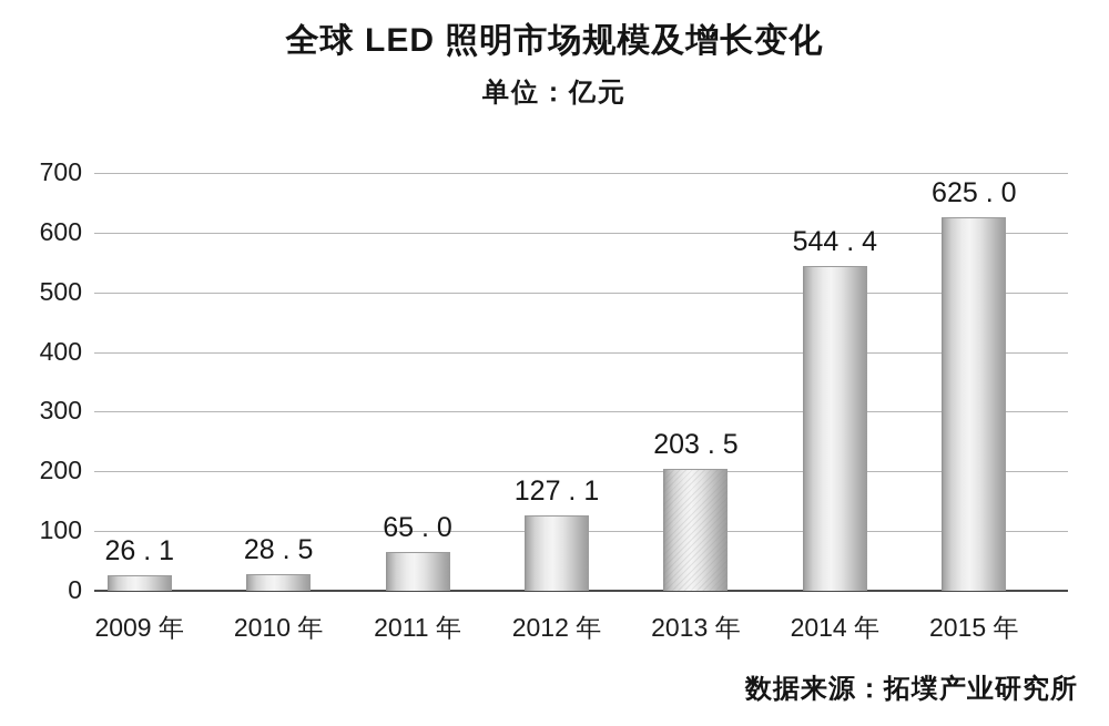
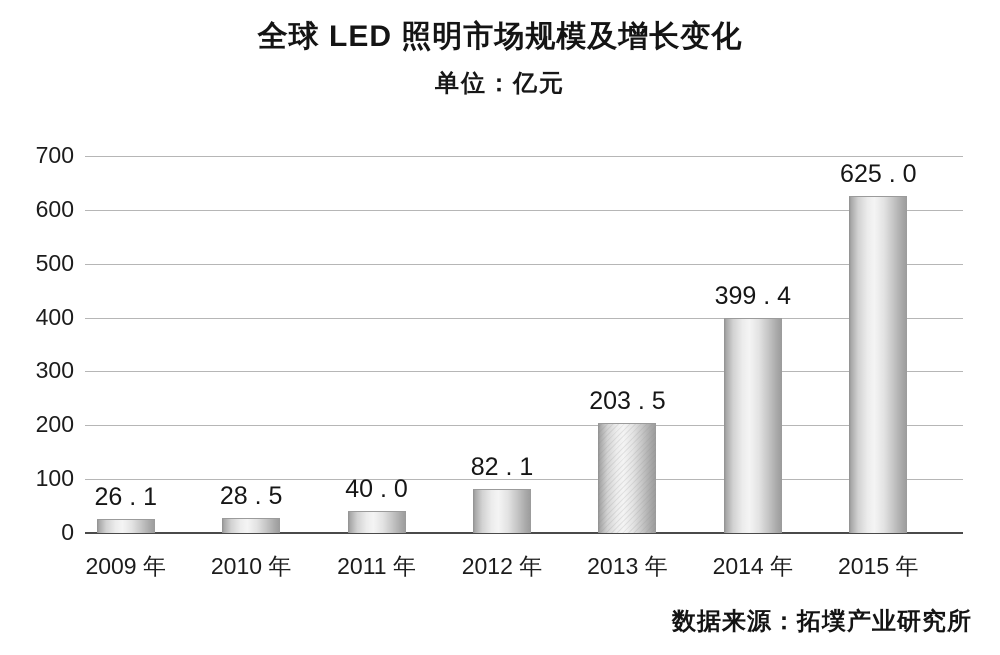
2011 年: 65 -> 40
2012 年: 127 -> 82
2014 年: 544 -> 399
